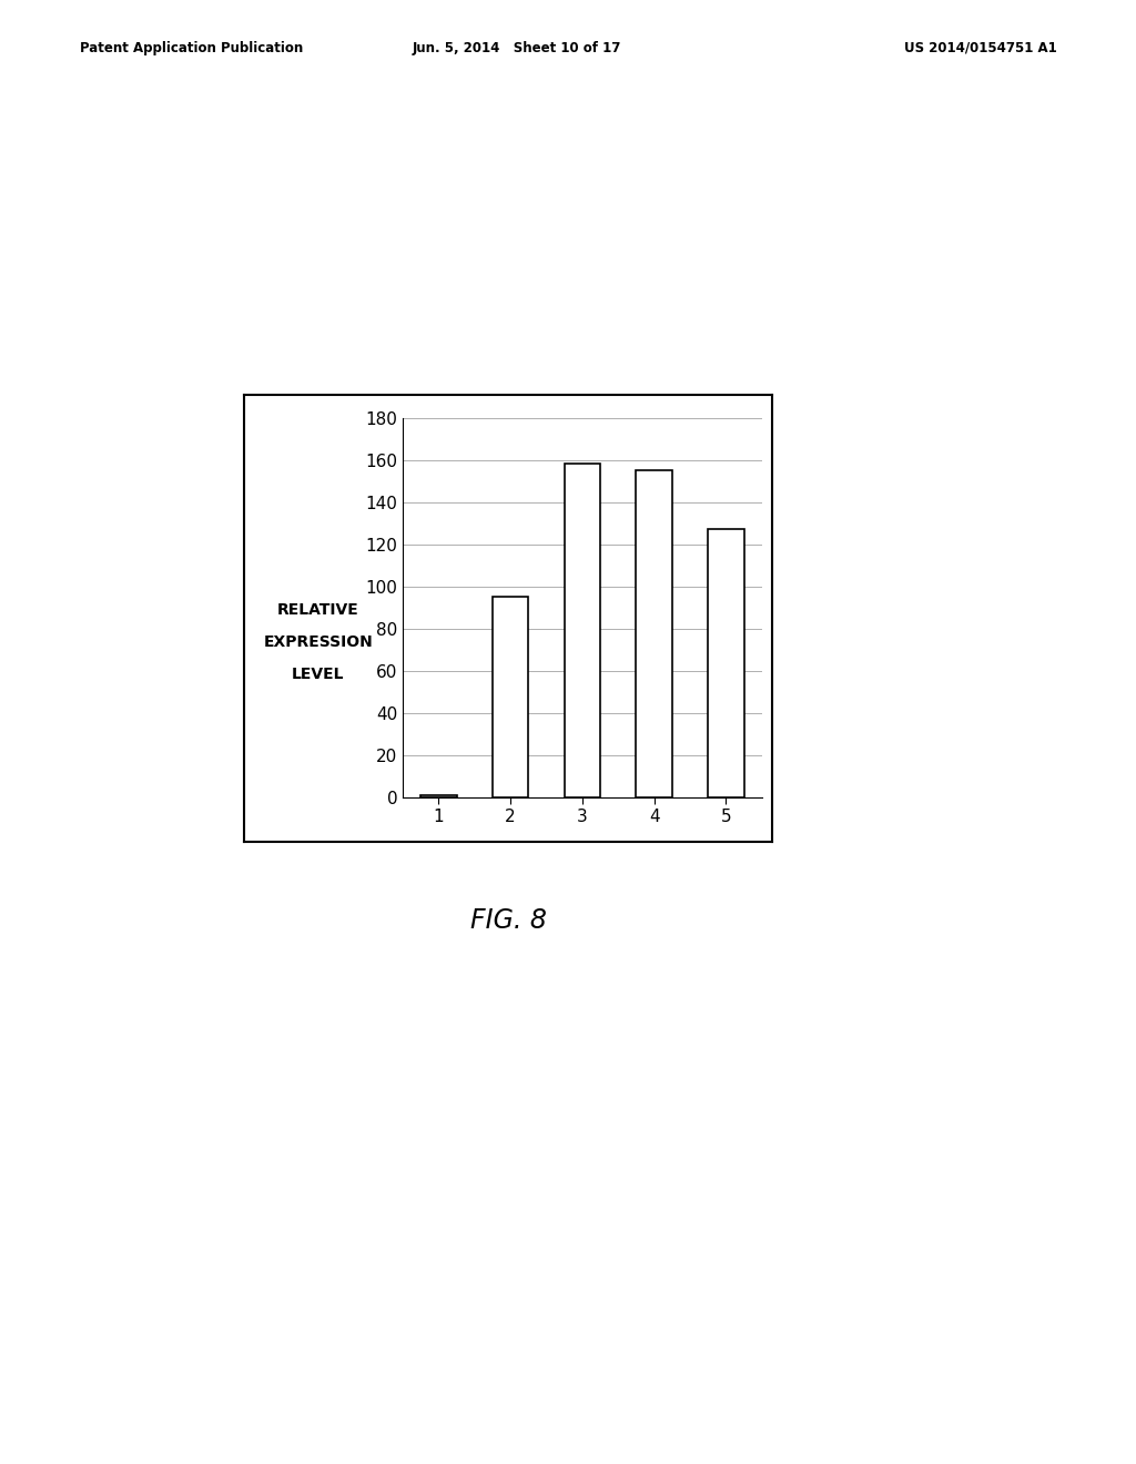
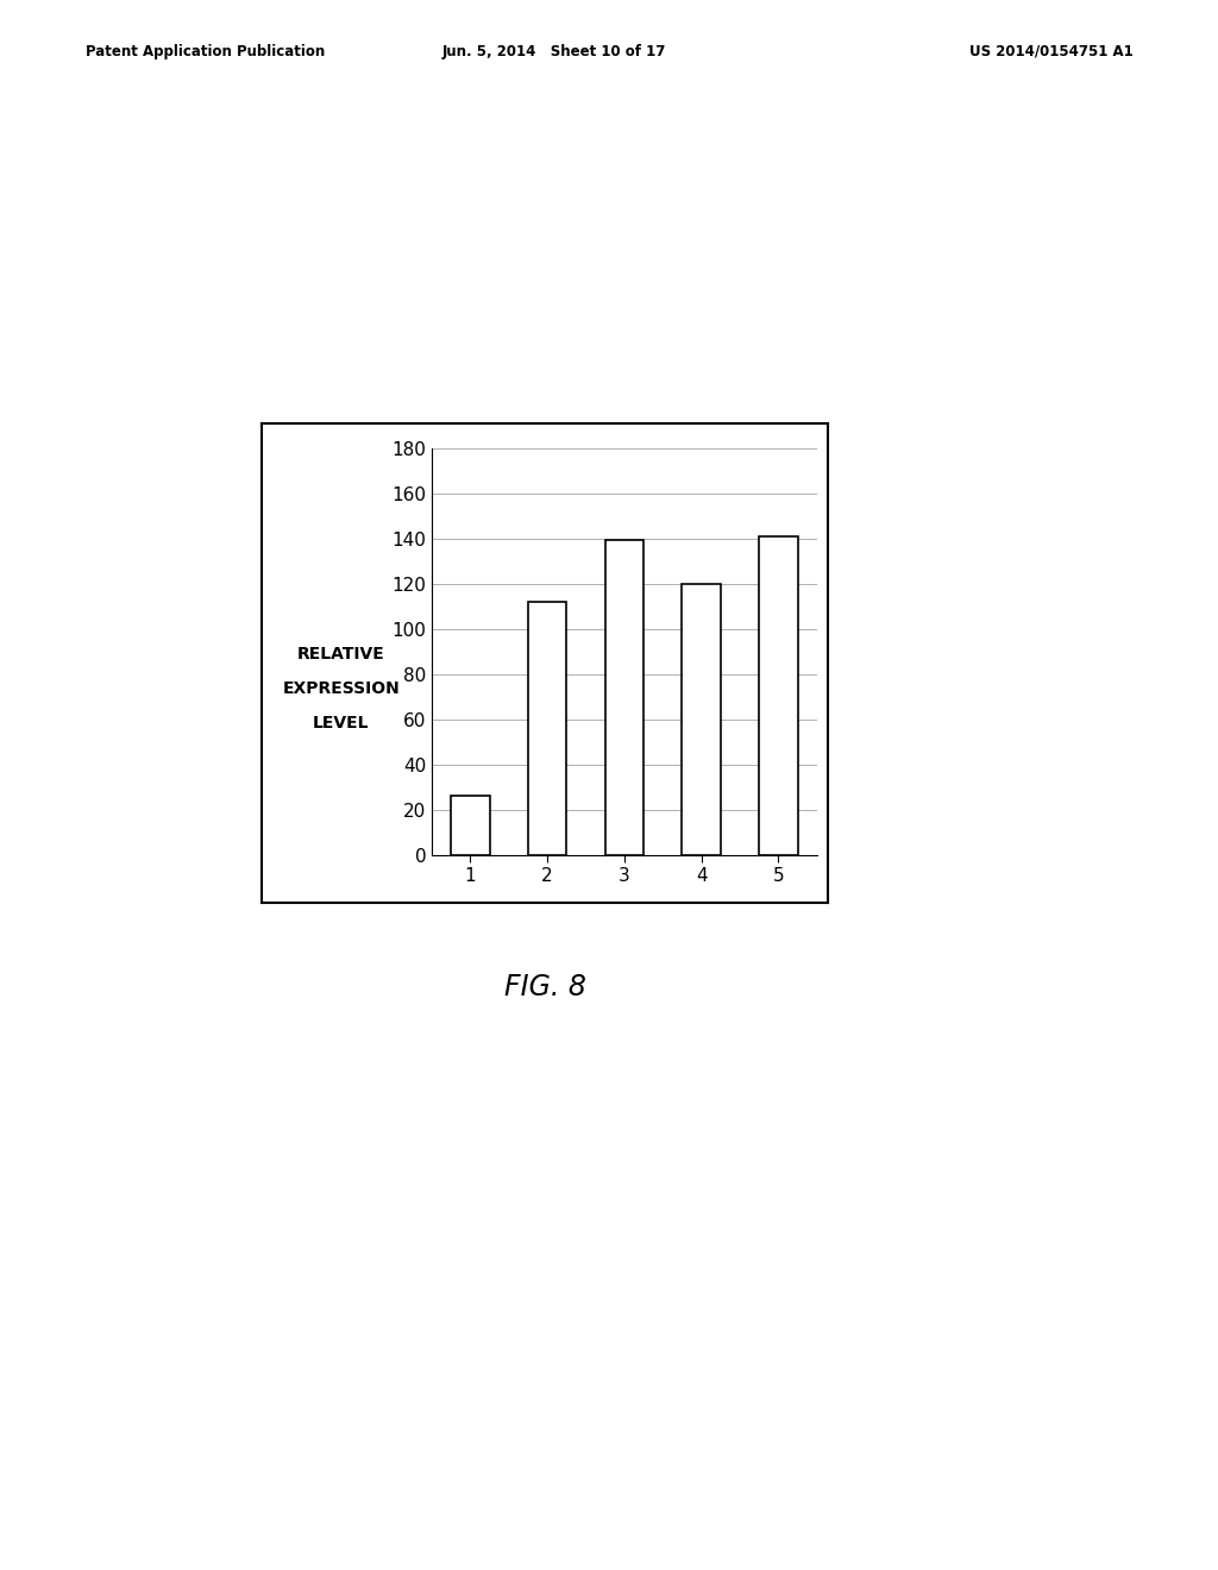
1: 1 -> 26
2: 95 -> 112
3: 158 -> 139
4: 155 -> 120
5: 127 -> 141
